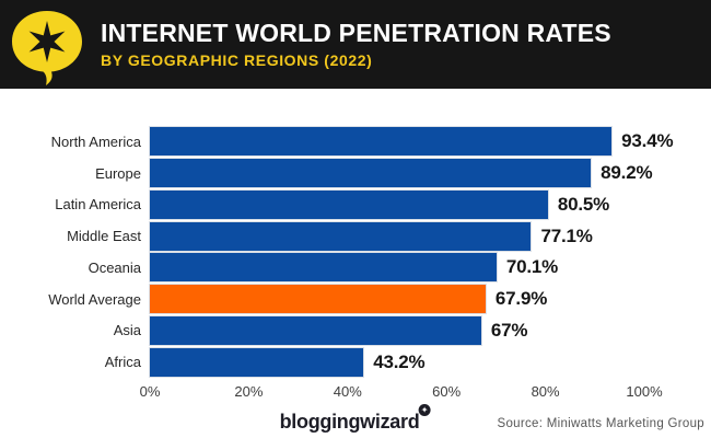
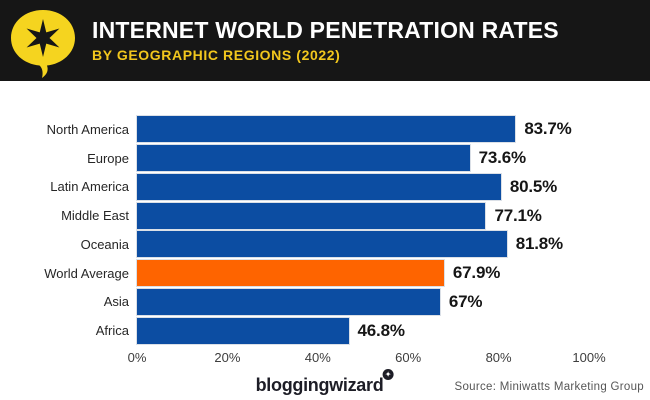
North America: 93.4% -> 83.7%
Europe: 89.2% -> 73.6%
Oceania: 70.1% -> 81.8%
Africa: 43.2% -> 46.8%
